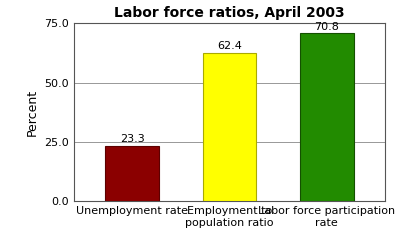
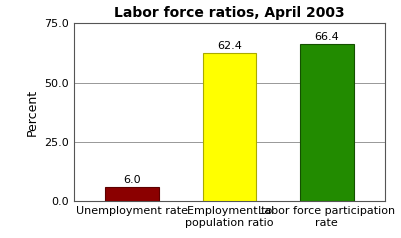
Unemployment rate: 23.3 -> 6.0
Labor force participation rate: 70.8 -> 66.4
